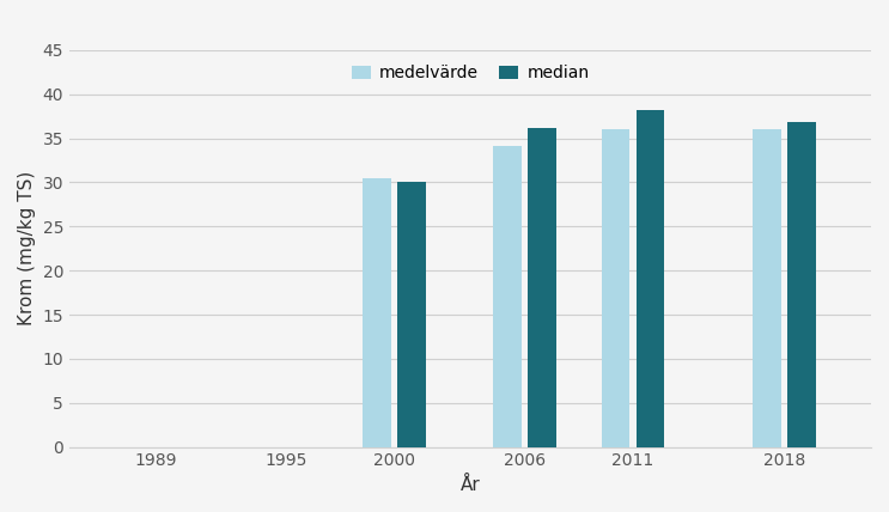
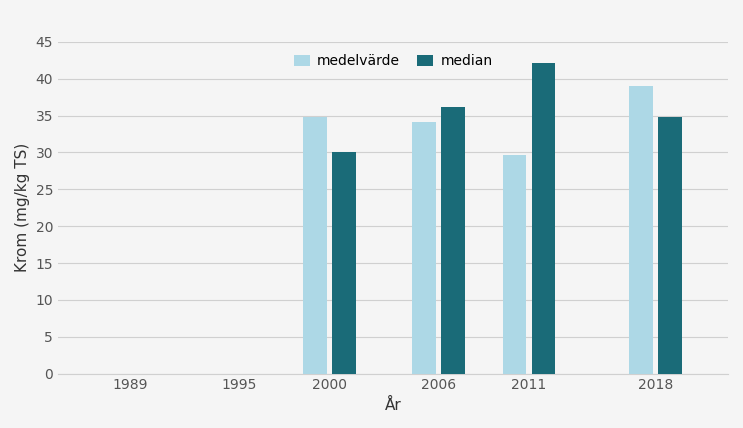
medelvärde/2000: 30.5 -> 34.8
medelvärde/2011: 36.0 -> 29.6
median/2011: 38.2 -> 42.2
medelvärde/2018: 36.0 -> 39.0
median/2018: 36.8 -> 34.8
